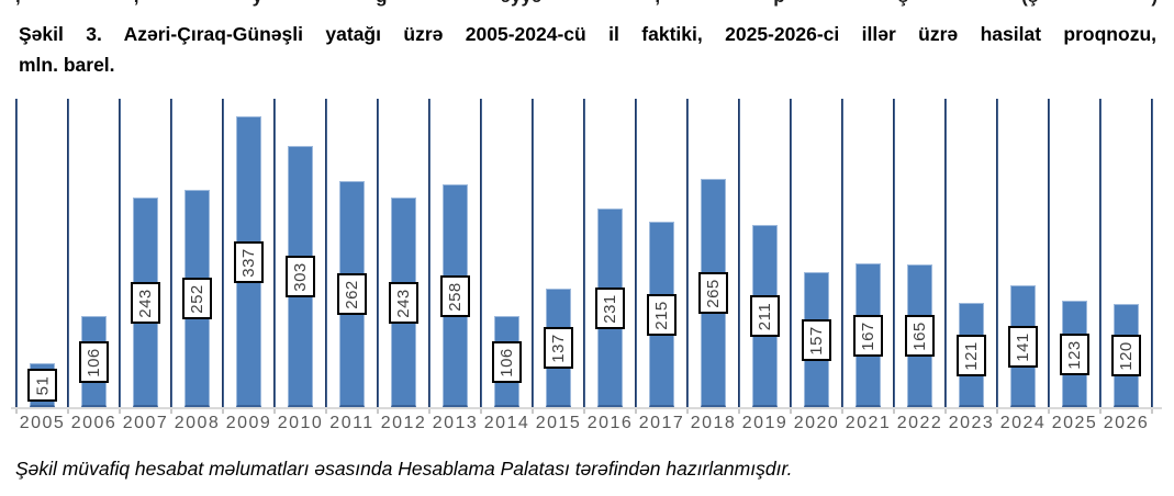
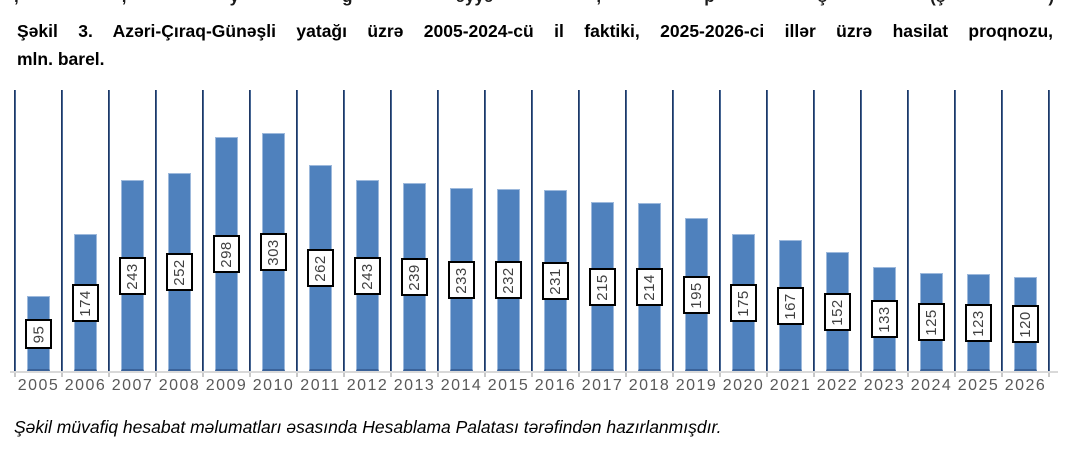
2005: 51 -> 95
2006: 106 -> 174
2009: 337 -> 298
2013: 258 -> 239
2014: 106 -> 233
2015: 137 -> 232
2018: 265 -> 214
2019: 211 -> 195
2020: 157 -> 175
2022: 165 -> 152
2023: 121 -> 133
2024: 141 -> 125
